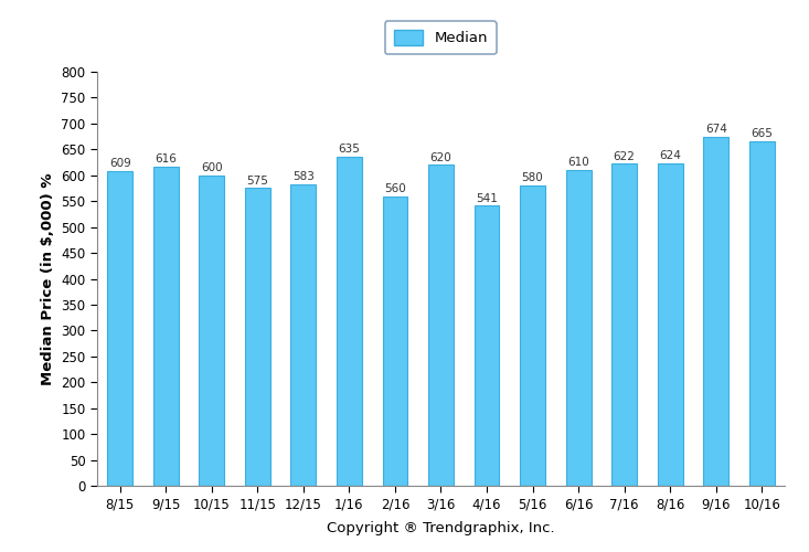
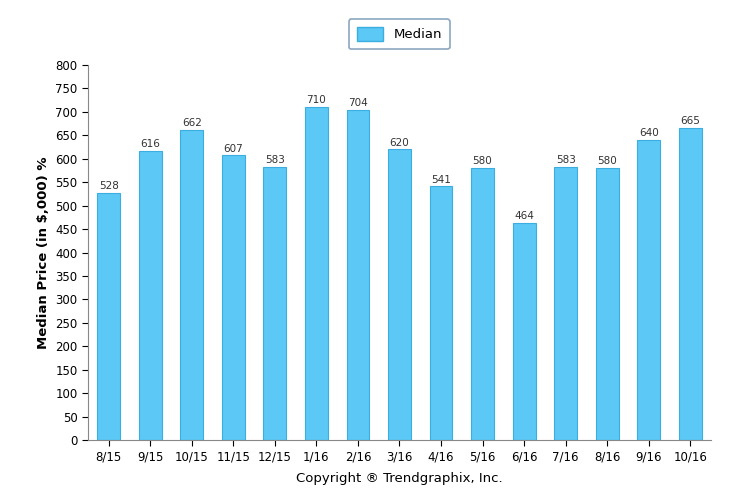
8/15: 609 -> 528
10/15: 600 -> 662
11/15: 575 -> 607
1/16: 635 -> 710
2/16: 560 -> 704
6/16: 610 -> 464
7/16: 622 -> 583
8/16: 624 -> 580
9/16: 674 -> 640
